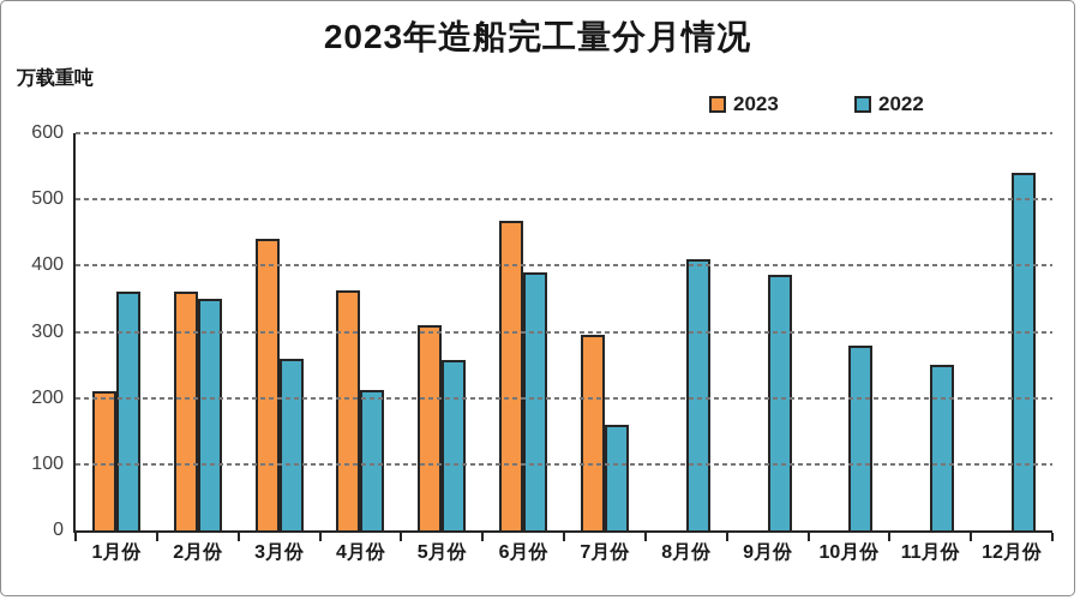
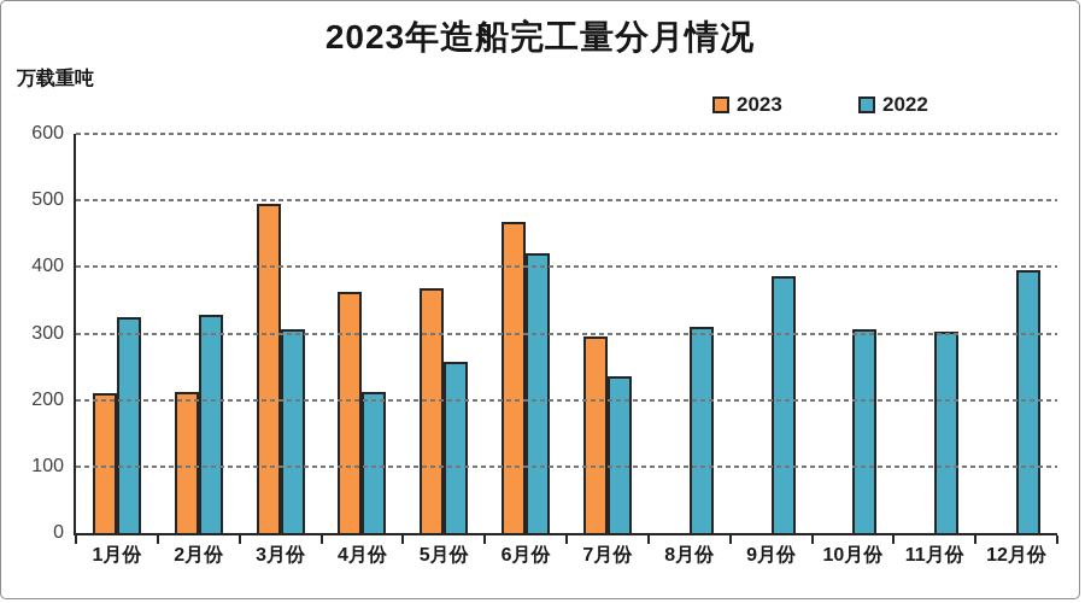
2022/1月份: 360 -> 320
2023/2月份: 360 -> 210
2022/2月份: 350 -> 330
2023/3月份: 440 -> 500
2022/3月份: 260 -> 310
2023/5月份: 310 -> 370
2022/6月份: 390 -> 420
2022/7月份: 160 -> 240
2022/8月份: 410 -> 310
2022/10月份: 280 -> 310
2022/11月份: 250 -> 300
2022/12月份: 540 -> 400
